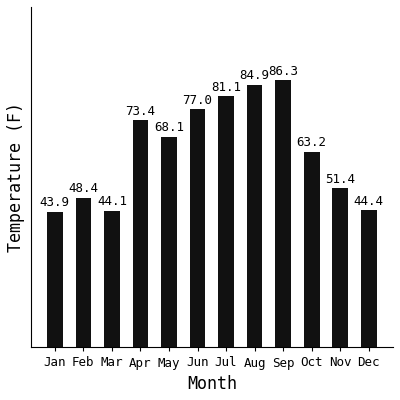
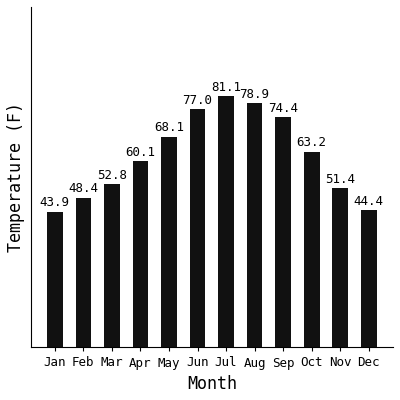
Mar: 44.1 -> 52.8
Apr: 73.4 -> 60.1
Aug: 84.9 -> 78.9
Sep: 86.3 -> 74.4
